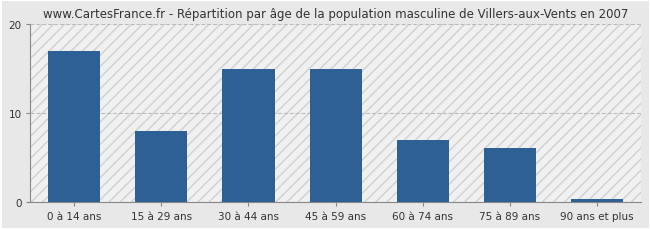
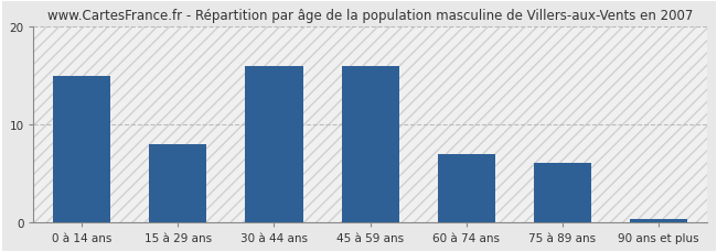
0 à 14 ans: 17.0 -> 15.0
30 à 44 ans: 15.0 -> 16.0
45 à 59 ans: 15.0 -> 16.0
